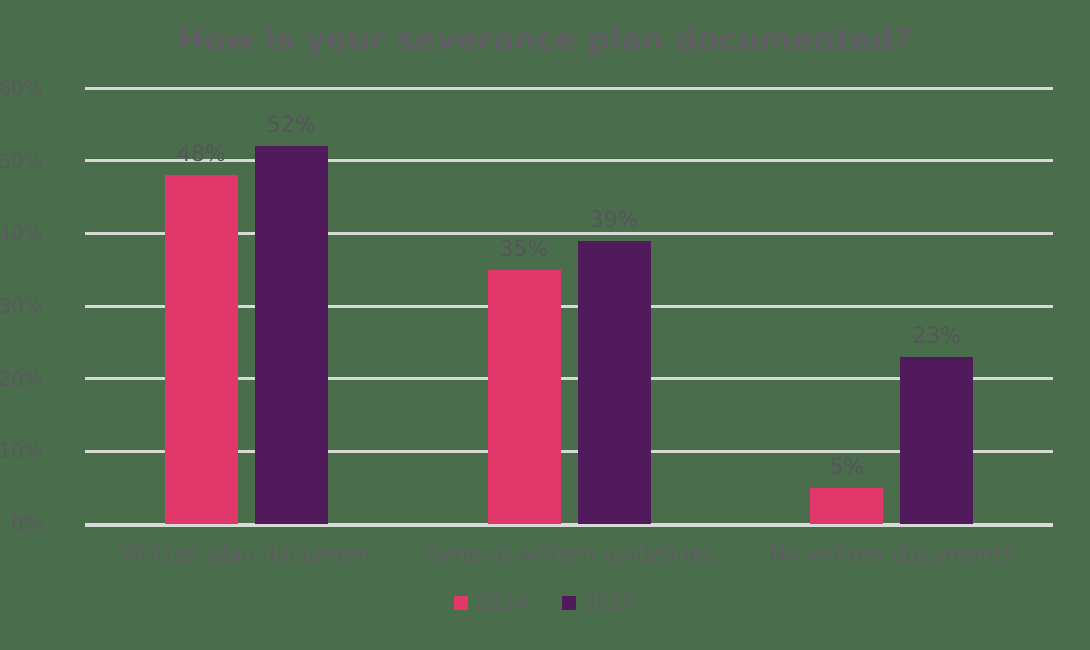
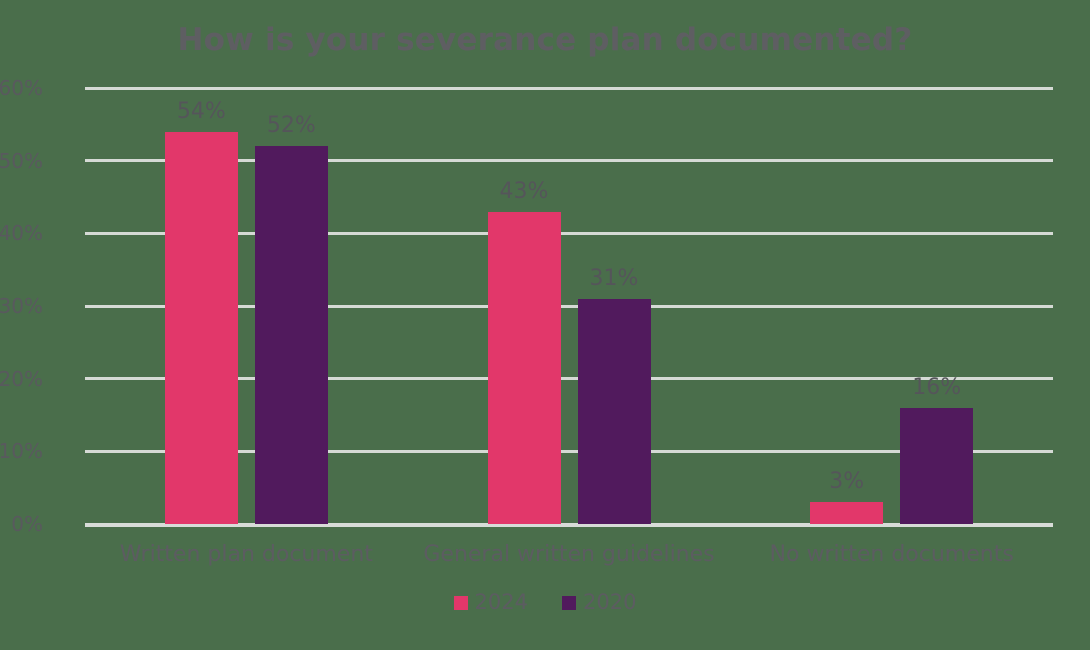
2024/Written plan document: 48% -> 54%
2024/General written guidelines: 35% -> 43%
2020/General written guidelines: 39% -> 31%
2024/No written documents: 5% -> 3%
2020/No written documents: 23% -> 16%
